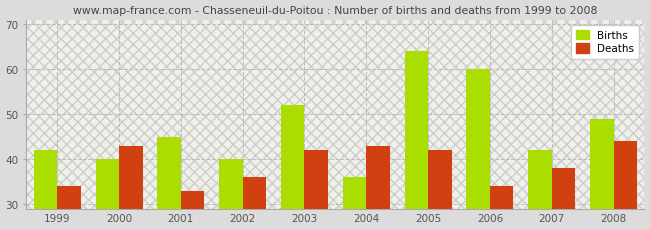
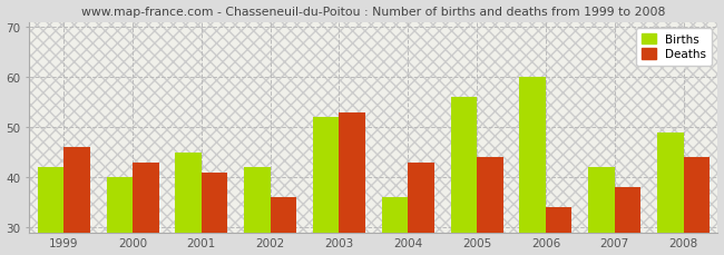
Deaths/1999: 34 -> 46
Deaths/2001: 33 -> 41
Births/2002: 40 -> 42
Deaths/2003: 42 -> 53
Births/2005: 64 -> 56
Deaths/2005: 42 -> 44
